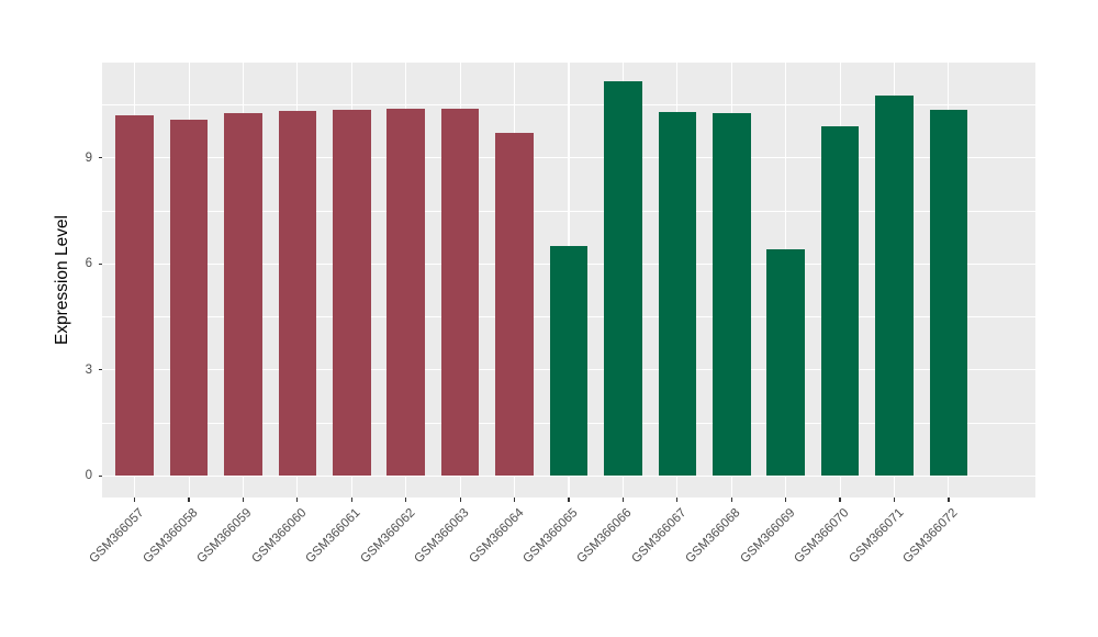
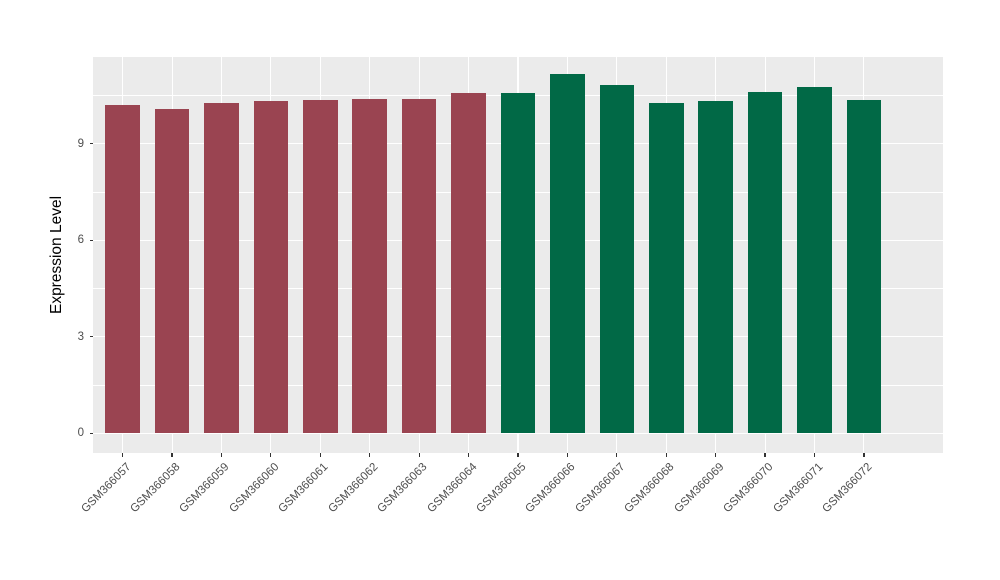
GSM366064: 9.7 -> 10.6
GSM366065: 6.5 -> 10.6
GSM366067: 10.3 -> 10.8
GSM366069: 6.4 -> 10.3
GSM366070: 9.9 -> 10.6
